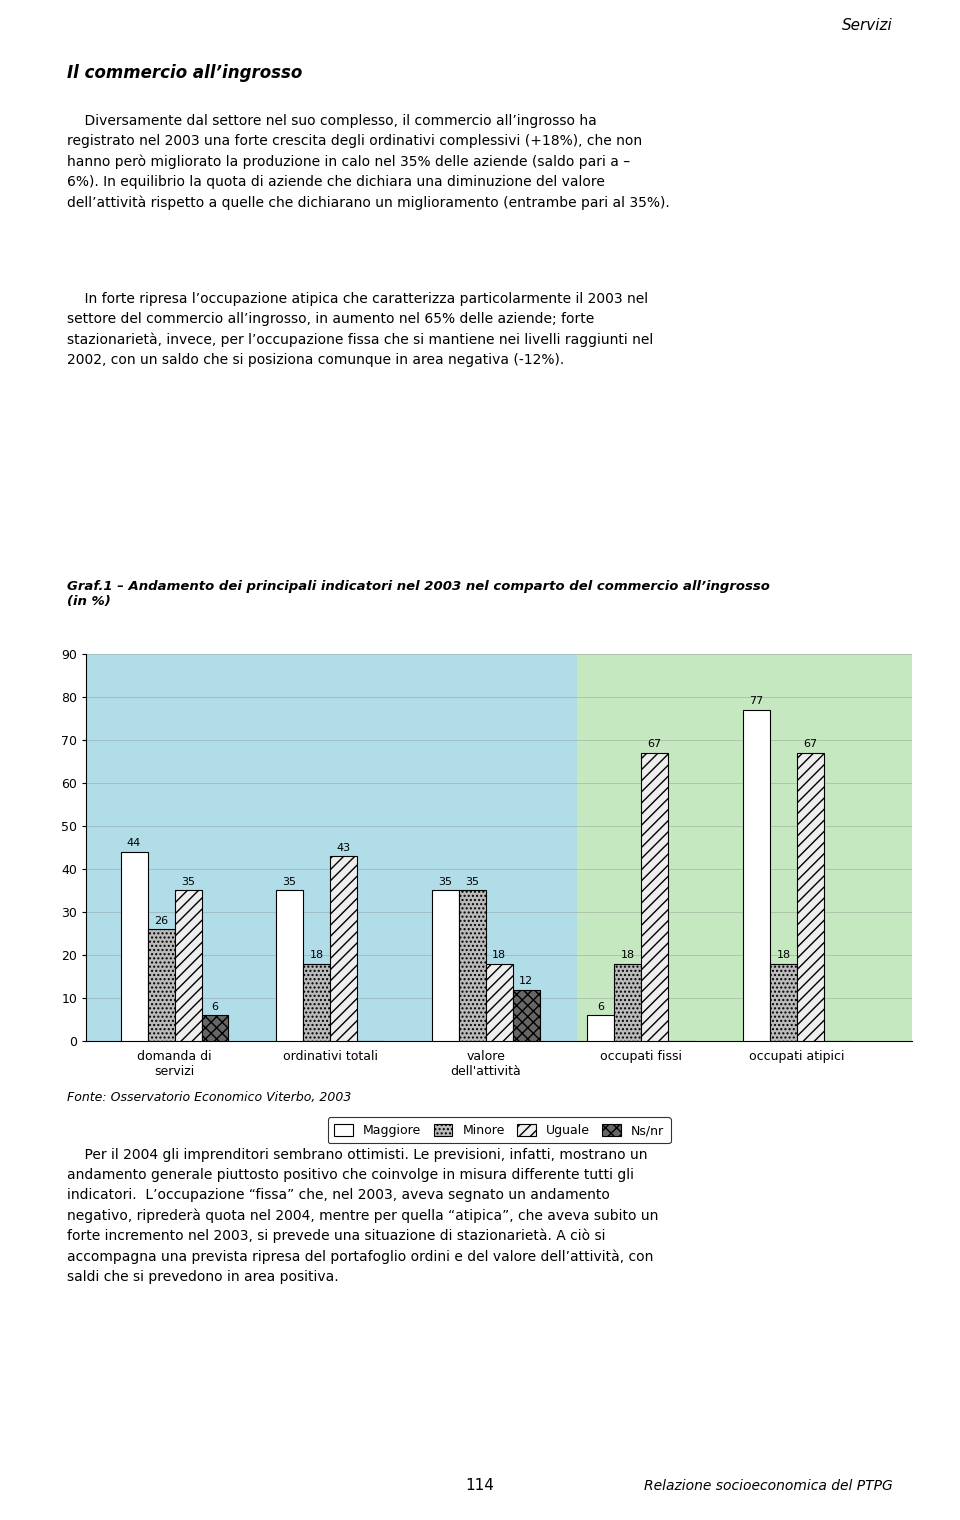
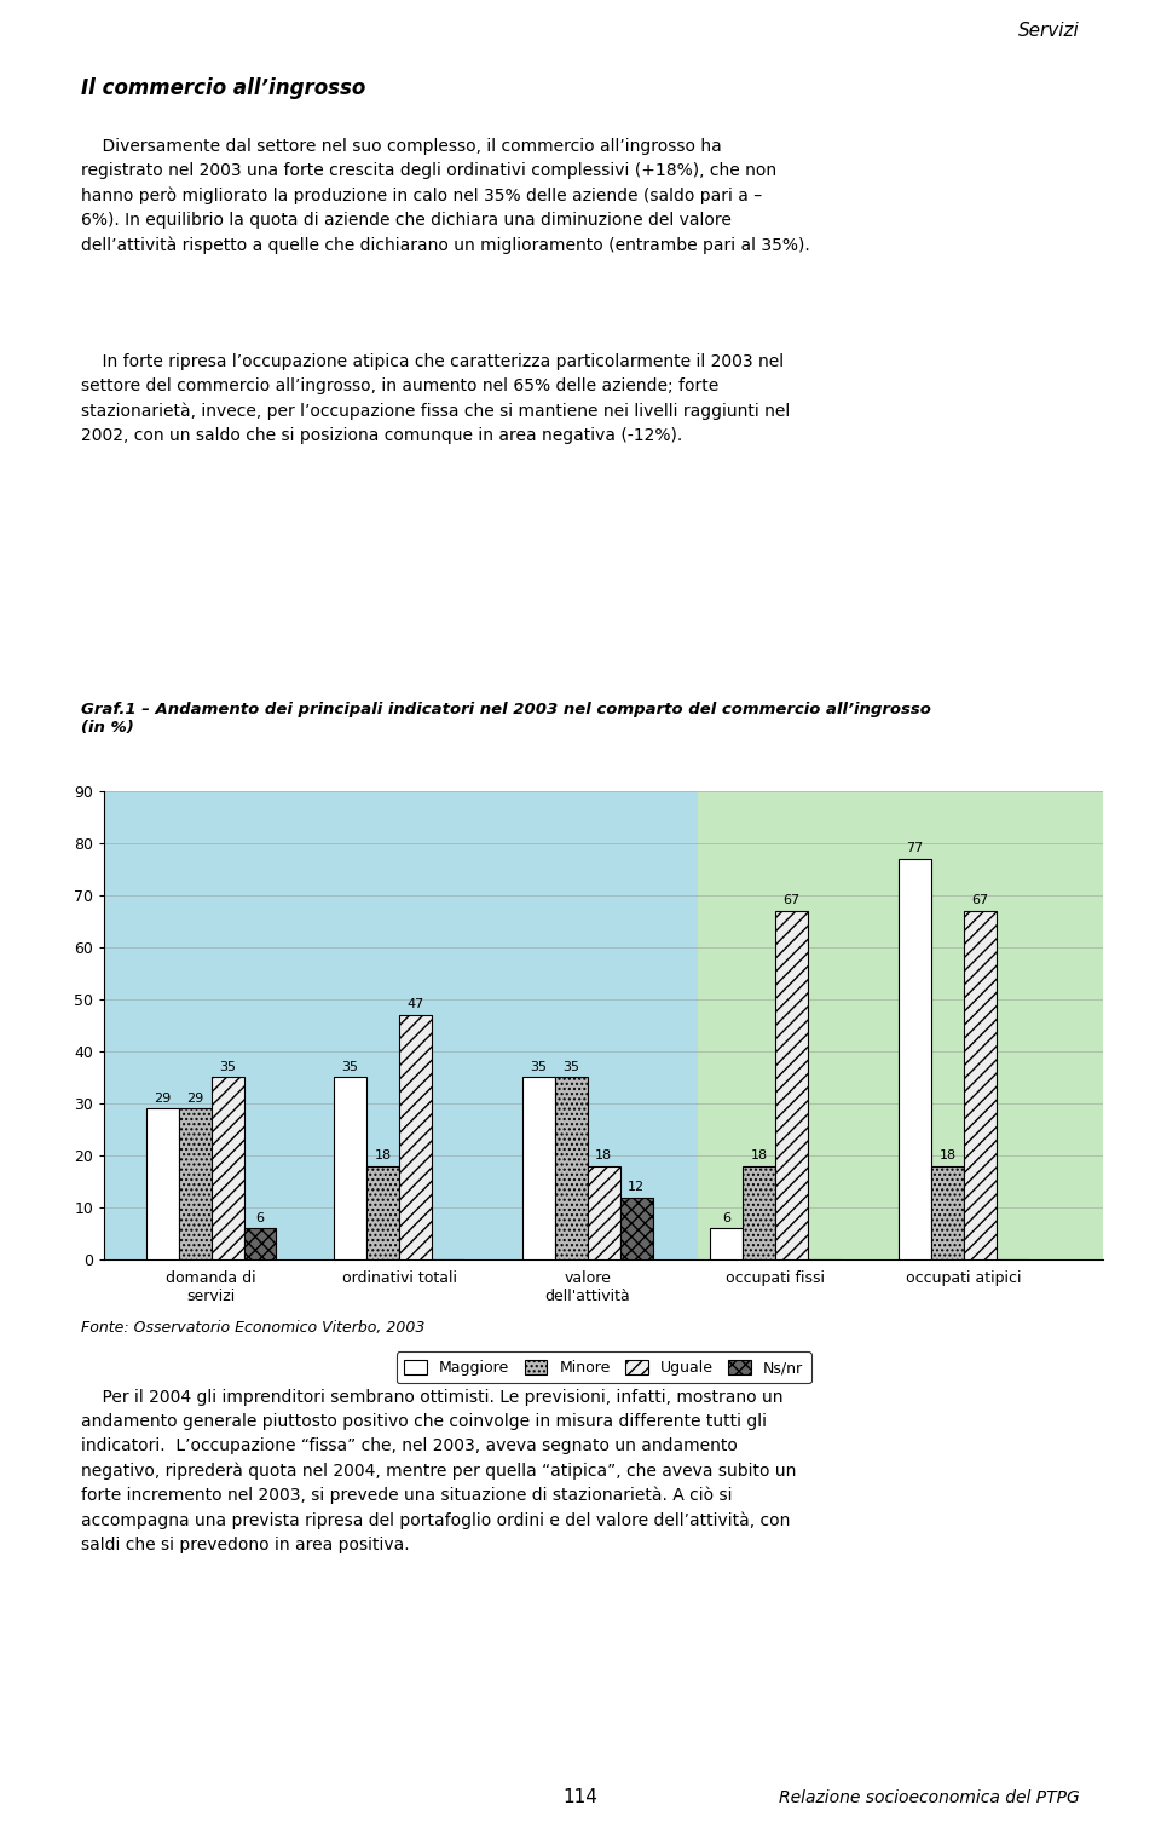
Maggiore/domanda di servizi: 44 -> 29
Minore/domanda di servizi: 26 -> 29
Uguale/ordinativi totali: 43 -> 47
